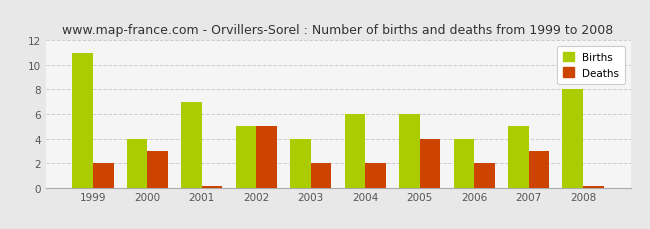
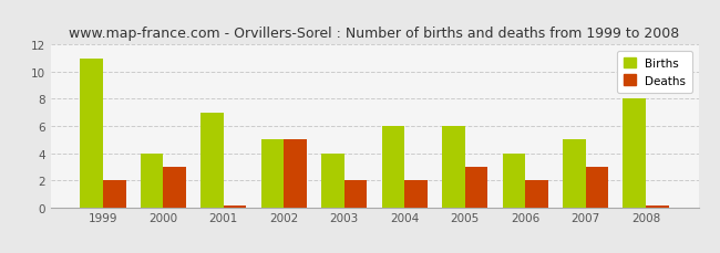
Deaths/2005: 4.0 -> 3.0
